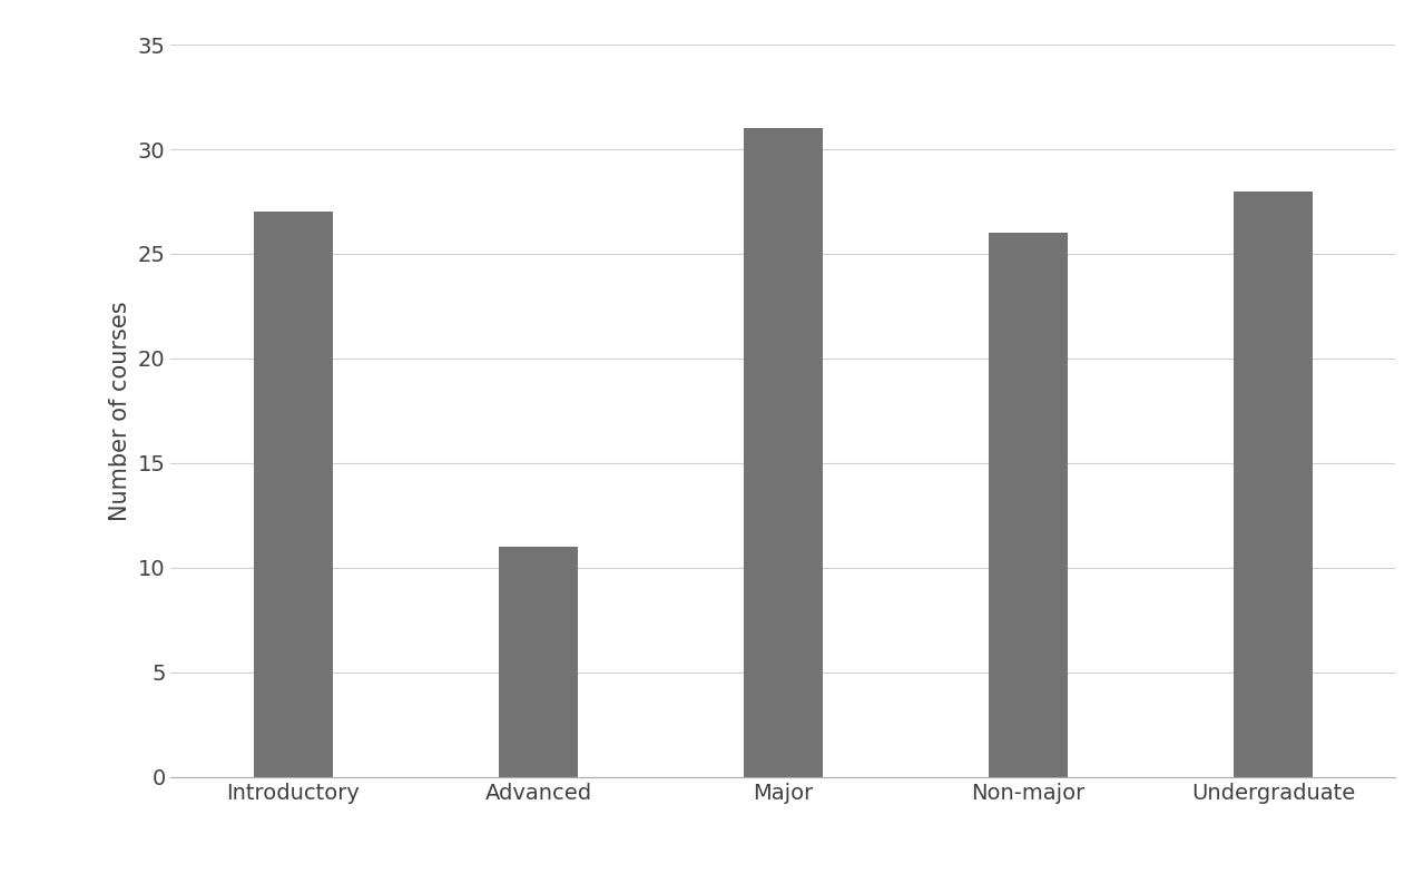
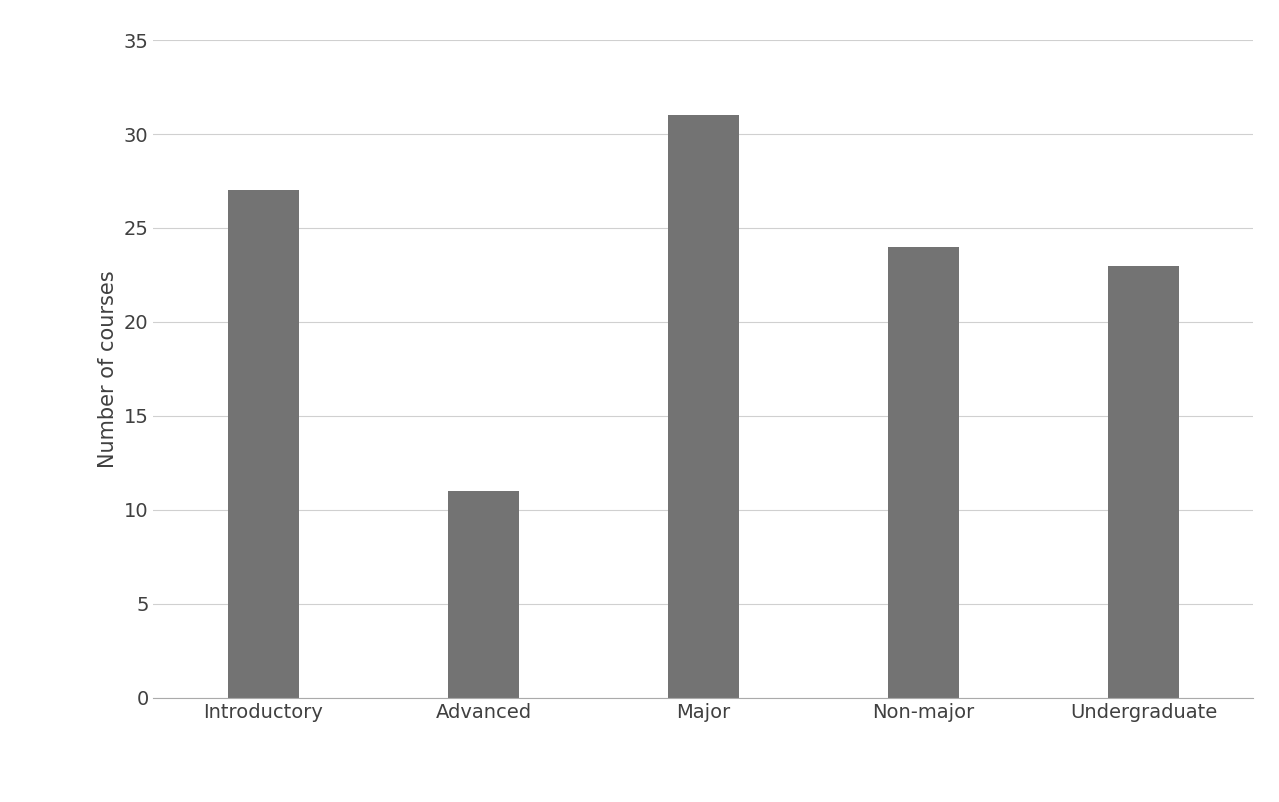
Non-major: 26 -> 24
Undergraduate: 28 -> 23
